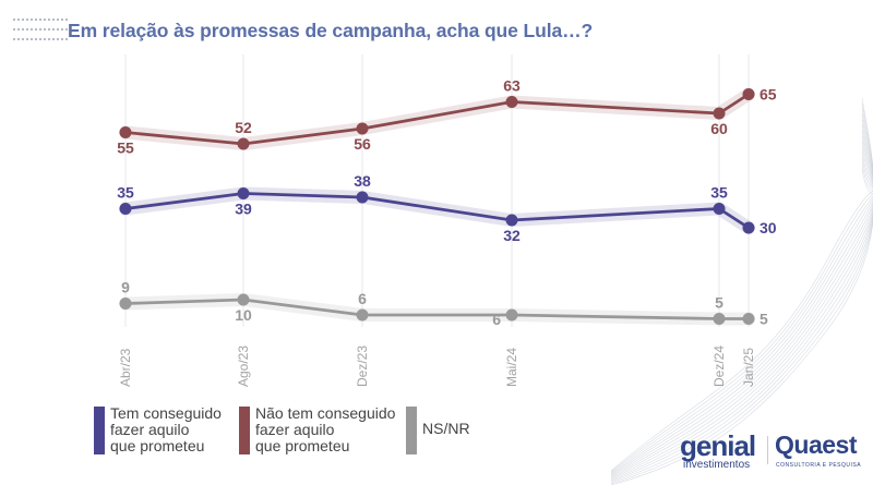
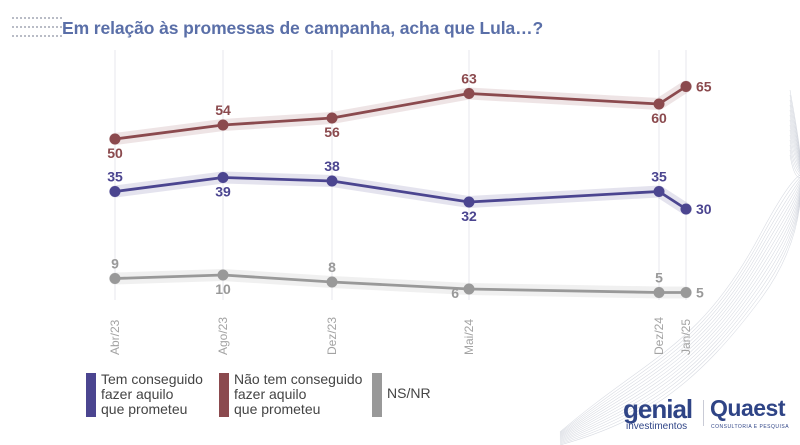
Não tem conseguido fazer aquilo que prometeu/Abr/23: 55 -> 50
Não tem conseguido fazer aquilo que prometeu/Ago/23: 52 -> 54
NS/NR/Dez/23: 6 -> 8
